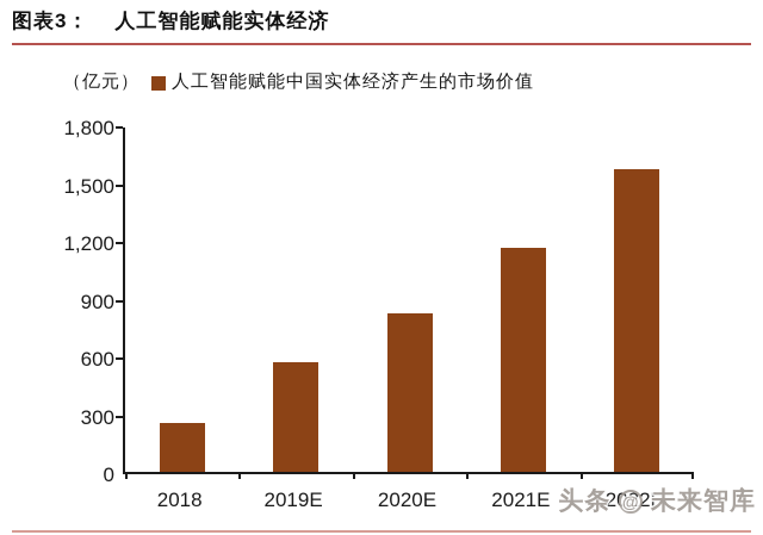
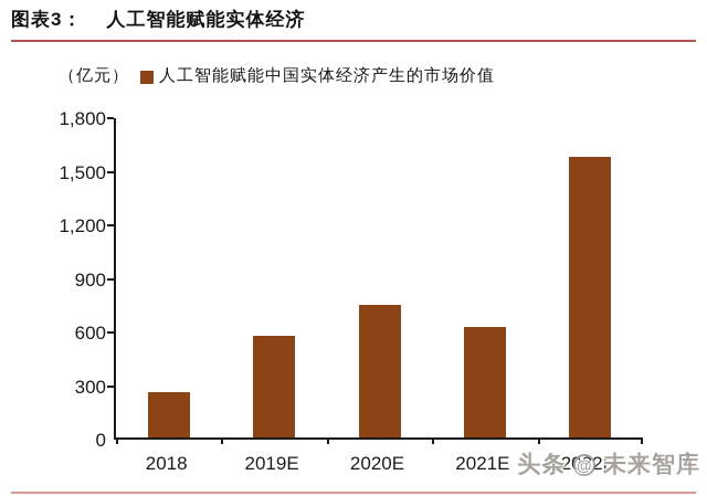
2020E: 820 -> 740
2021E: 1160 -> 620
